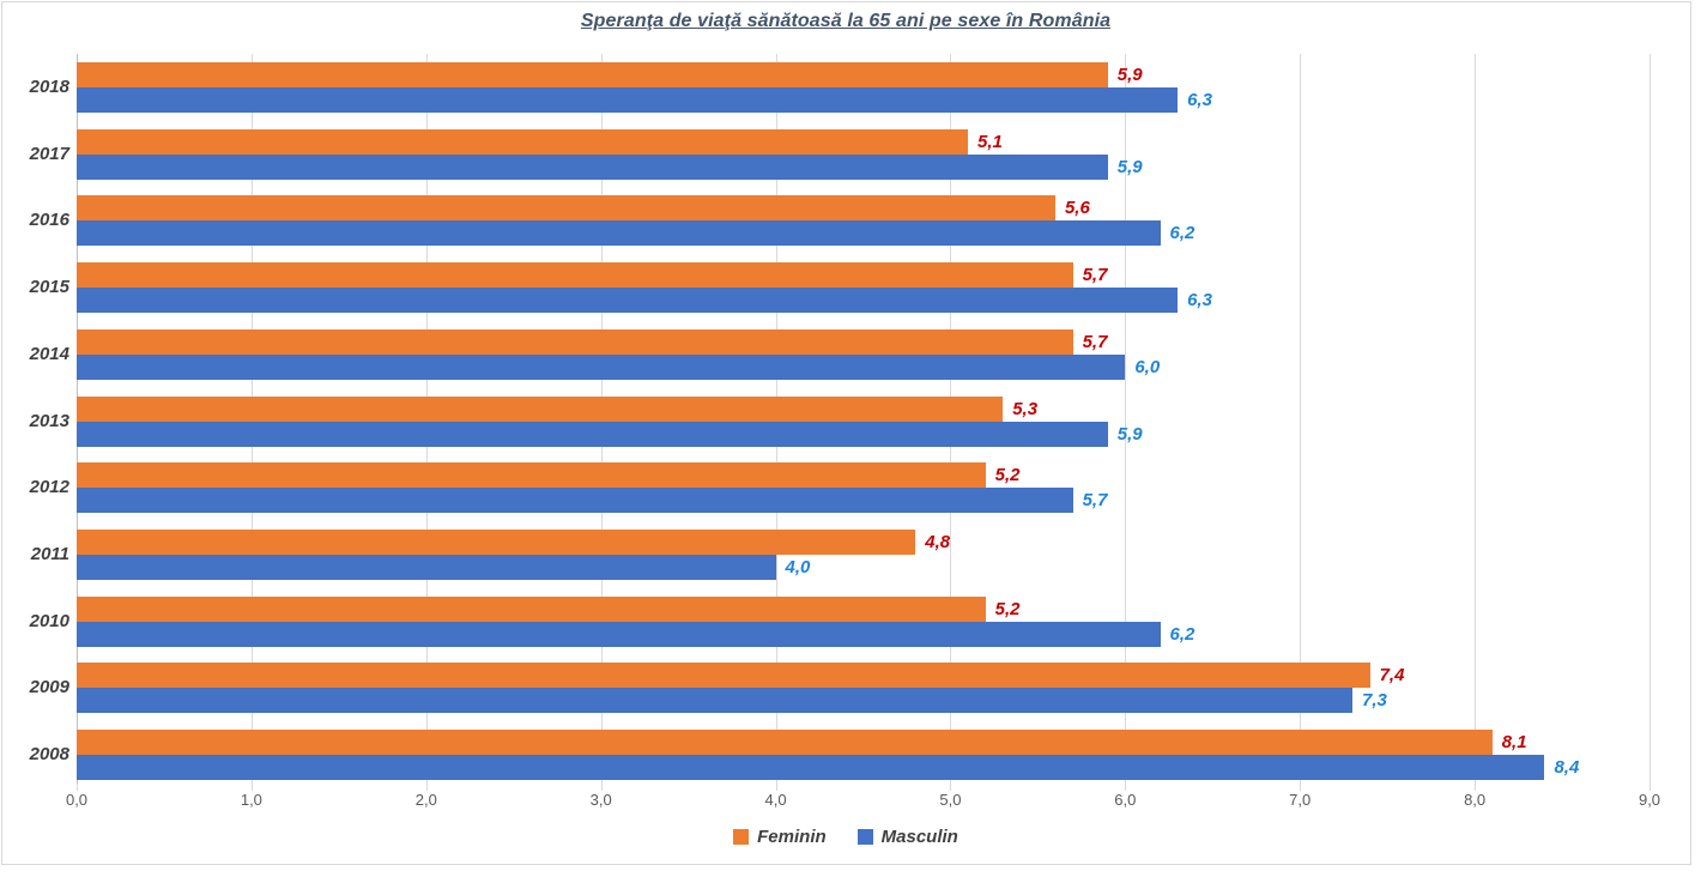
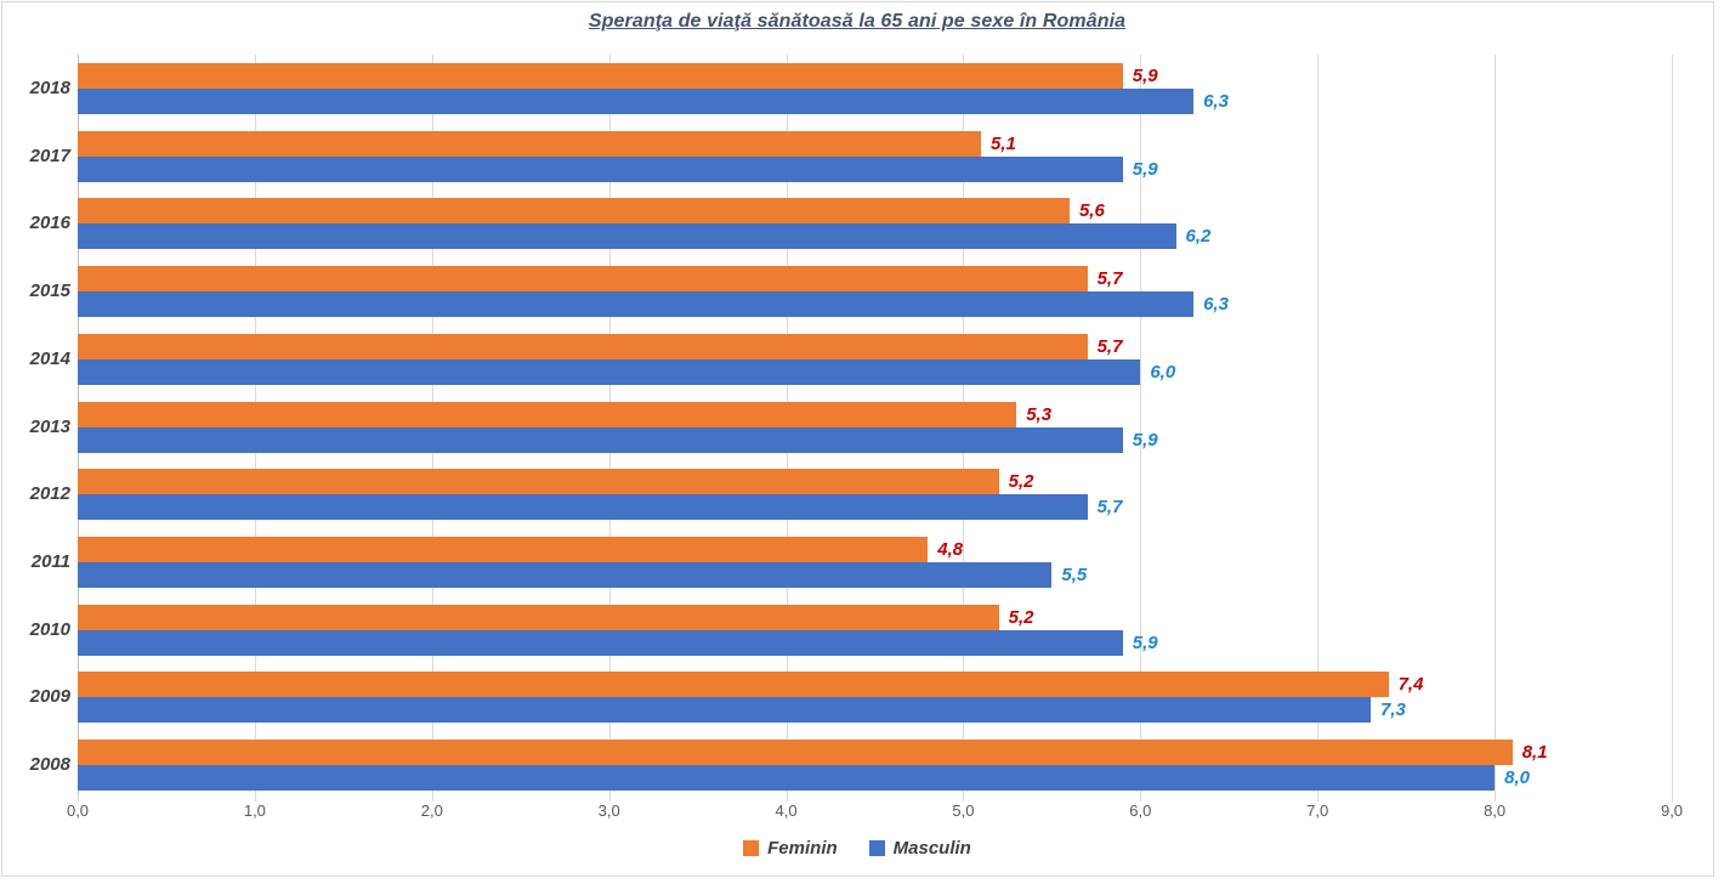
Masculin/2011: 4,0 -> 5,5
Masculin/2010: 6,2 -> 5,9
Masculin/2008: 8,4 -> 8,0
